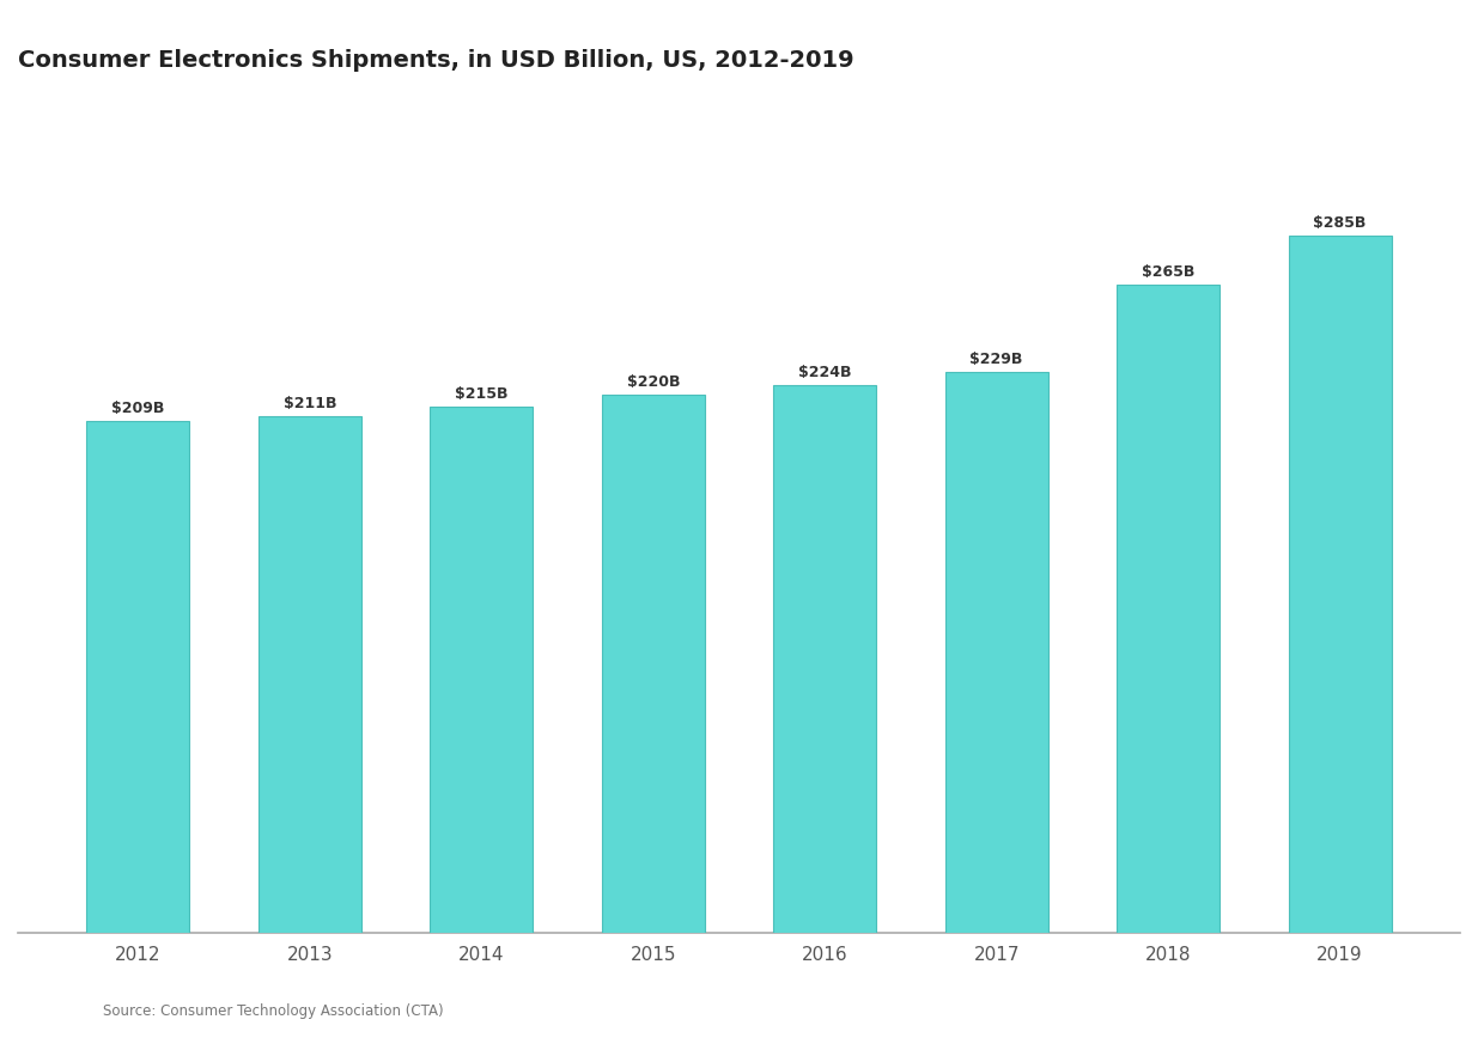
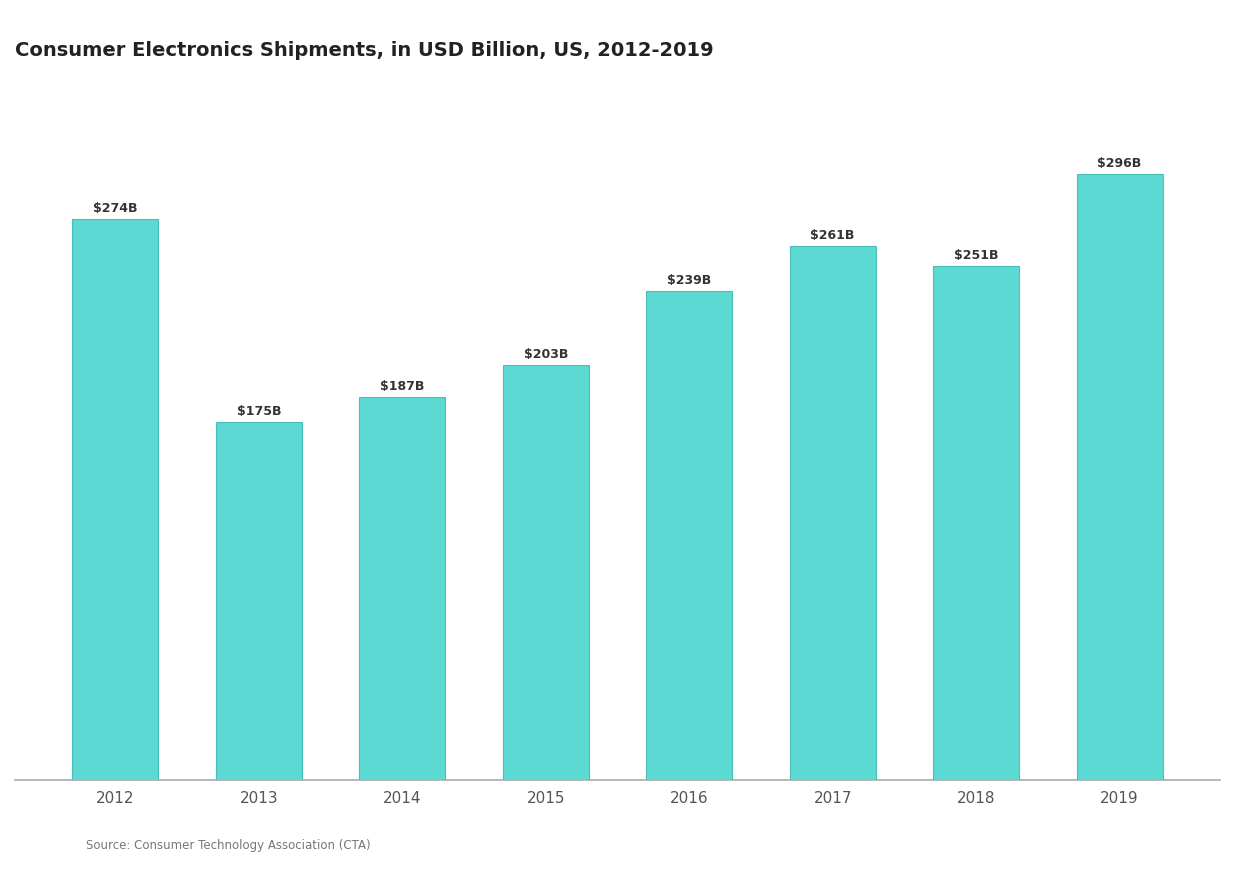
2012: $209B -> $274B
2013: $211B -> $175B
2014: $215B -> $187B
2015: $220B -> $203B
2016: $224B -> $239B
2017: $229B -> $261B
2018: $265B -> $251B
2019: $285B -> $296B
